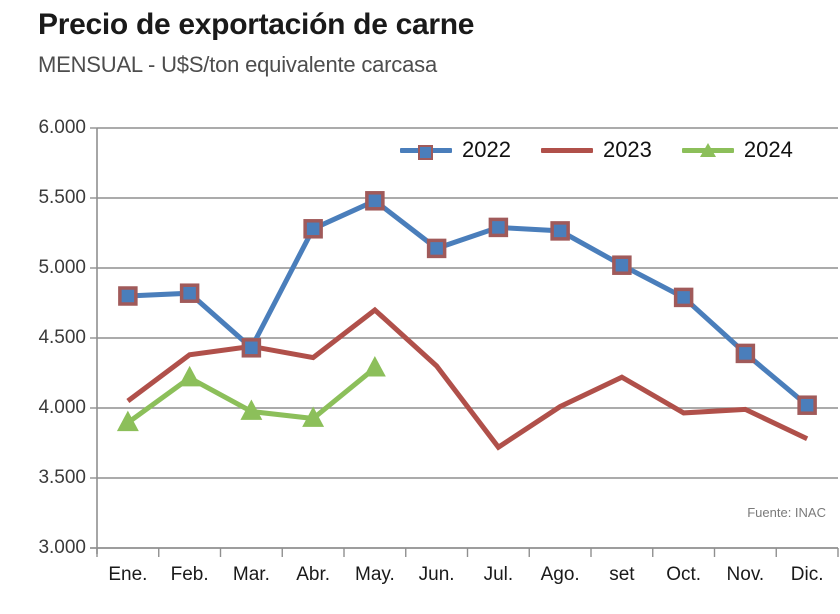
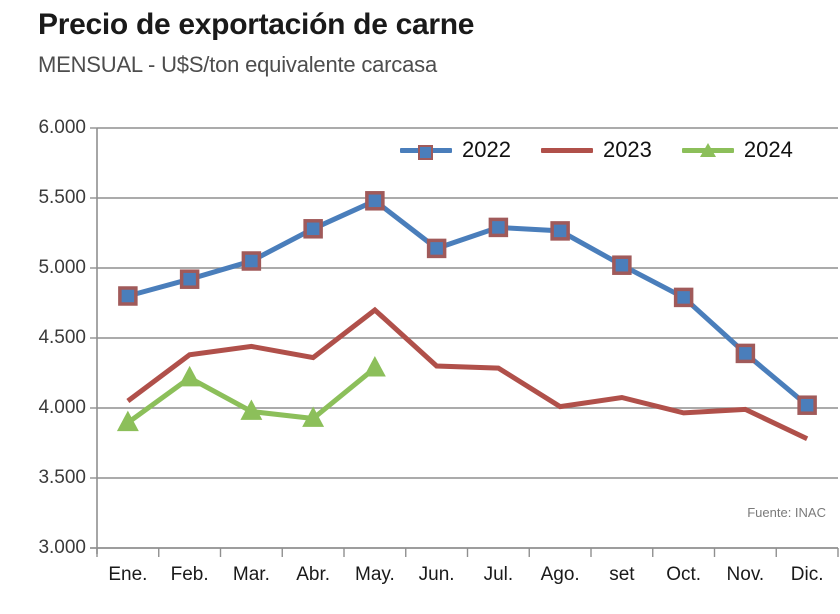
2022/Feb.: 4820 -> 4920
2022/Mar.: 4430 -> 5050
2023/Jul.: 3720 -> 4280
2023/set: 4220 -> 4080
